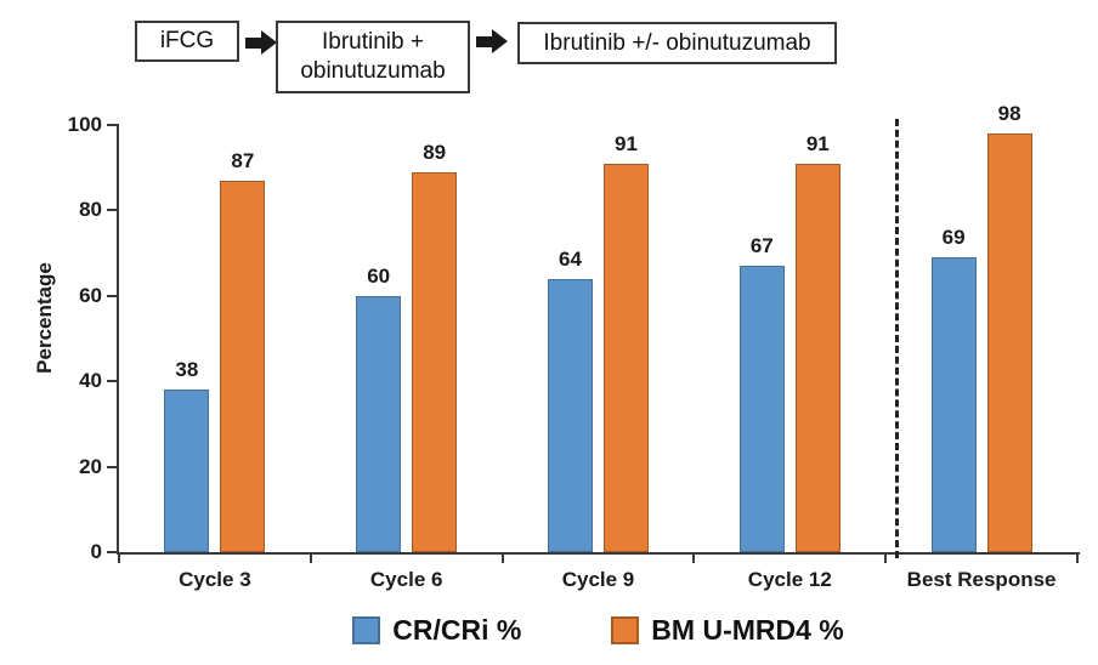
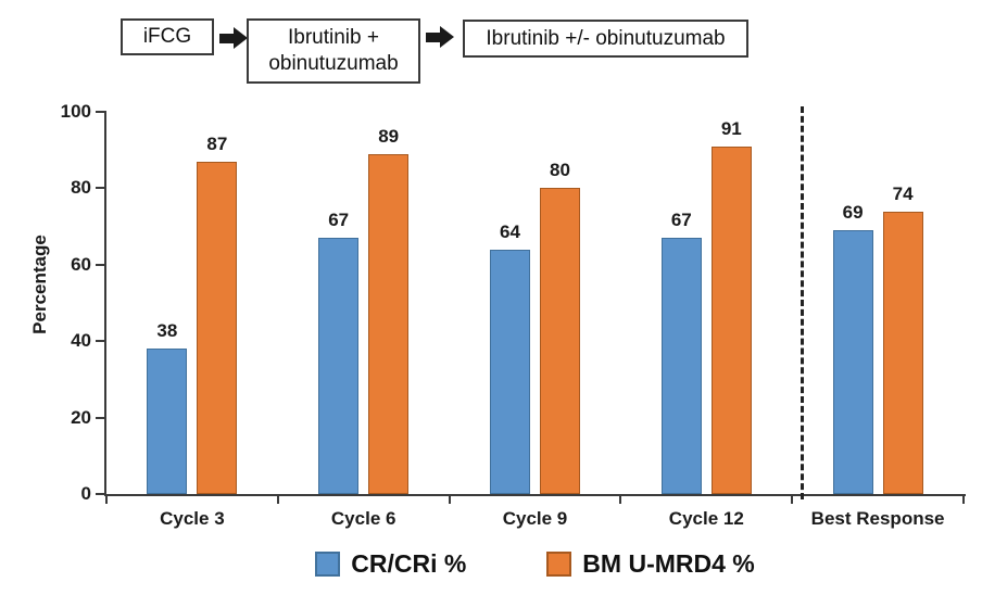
CR/CRi %/Cycle 6: 60 -> 67
BM U-MRD4 %/Cycle 9: 91 -> 80
BM U-MRD4 %/Best Response: 98 -> 74
